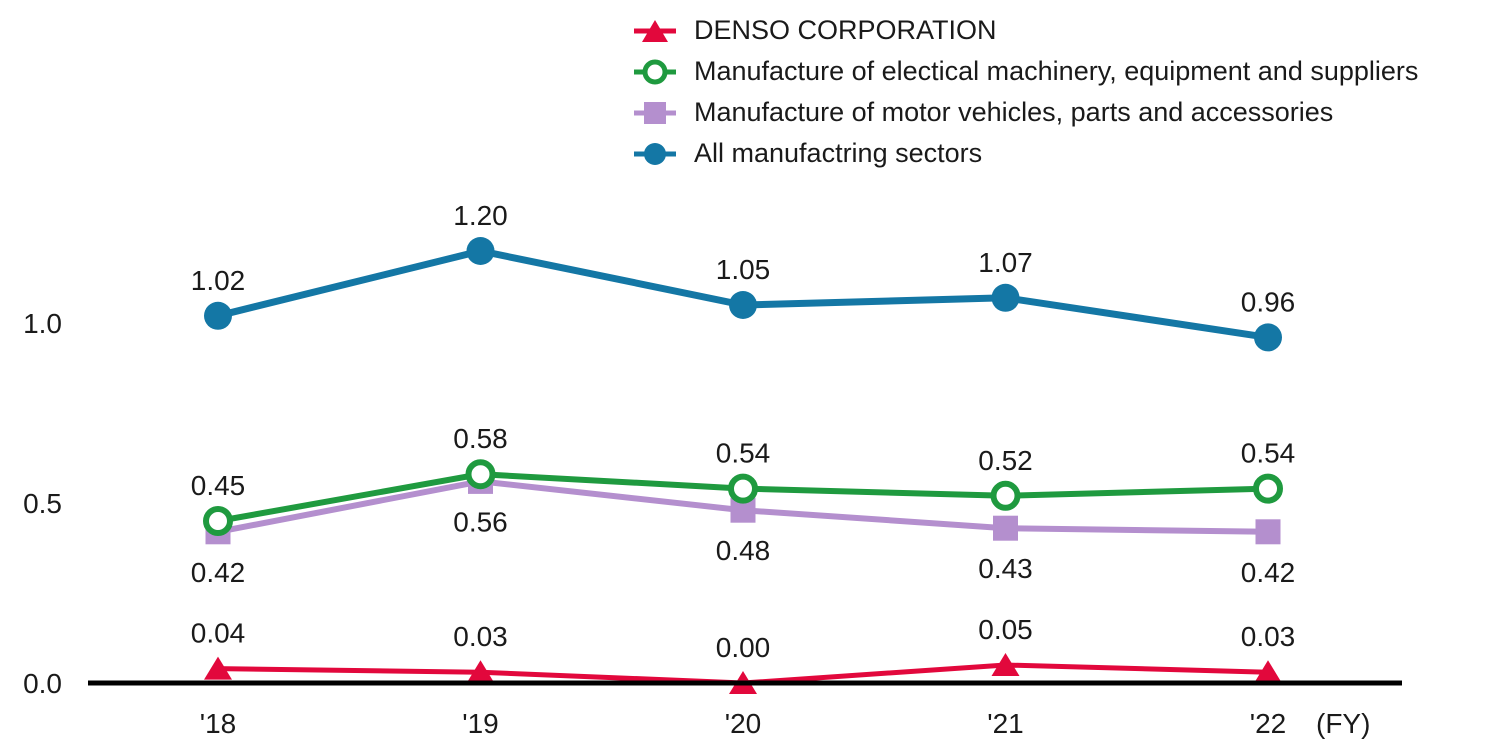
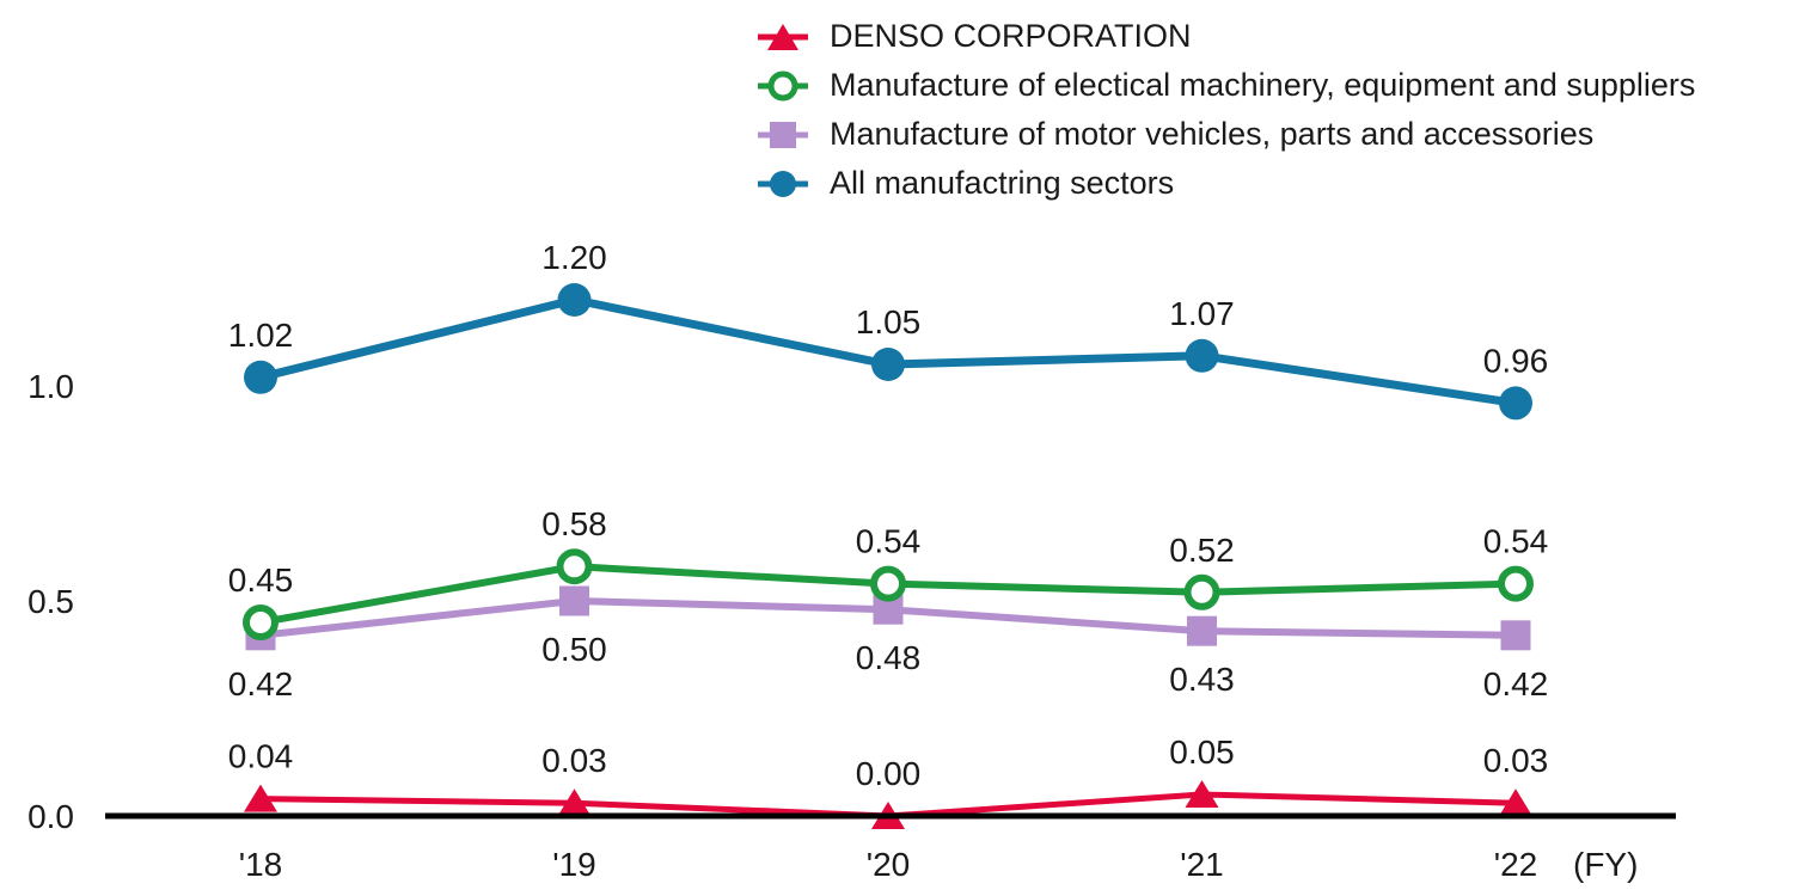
Manufacture of motor vehicles, parts and accessories/'19: 0.56 -> 0.50
